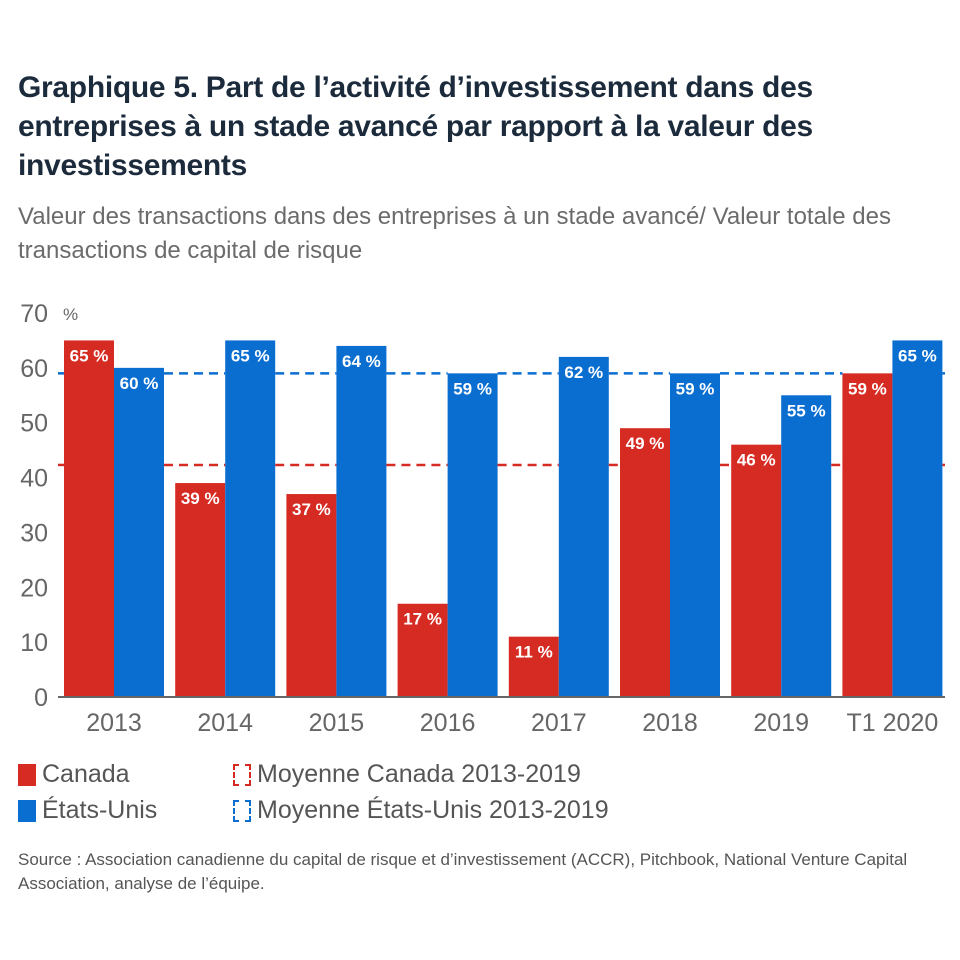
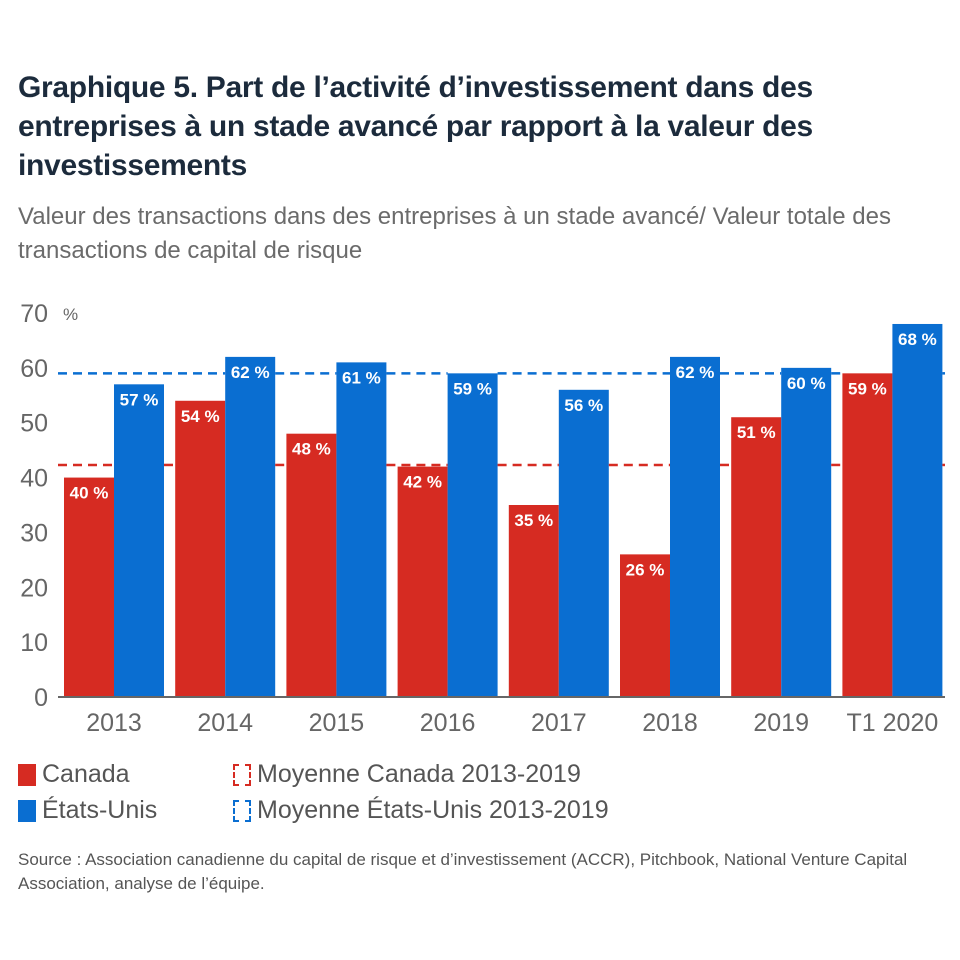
Canada/2013: 65 -> 40
États-Unis/2013: 60 -> 57
Canada/2014: 39 -> 54
États-Unis/2014: 65 -> 62
Canada/2015: 37 -> 48
États-Unis/2015: 64 -> 61
Canada/2016: 17 -> 42
Canada/2017: 11 -> 35
États-Unis/2017: 62 -> 56
Canada/2018: 49 -> 26
États-Unis/2018: 59 -> 62
Canada/2019: 46 -> 51
États-Unis/2019: 55 -> 60
États-Unis/T1 2020: 65 -> 68
